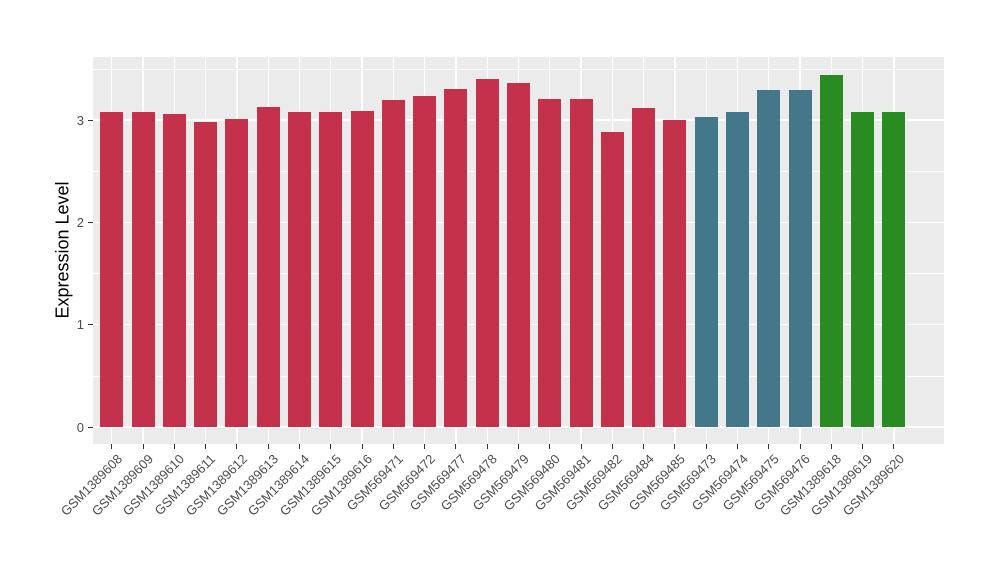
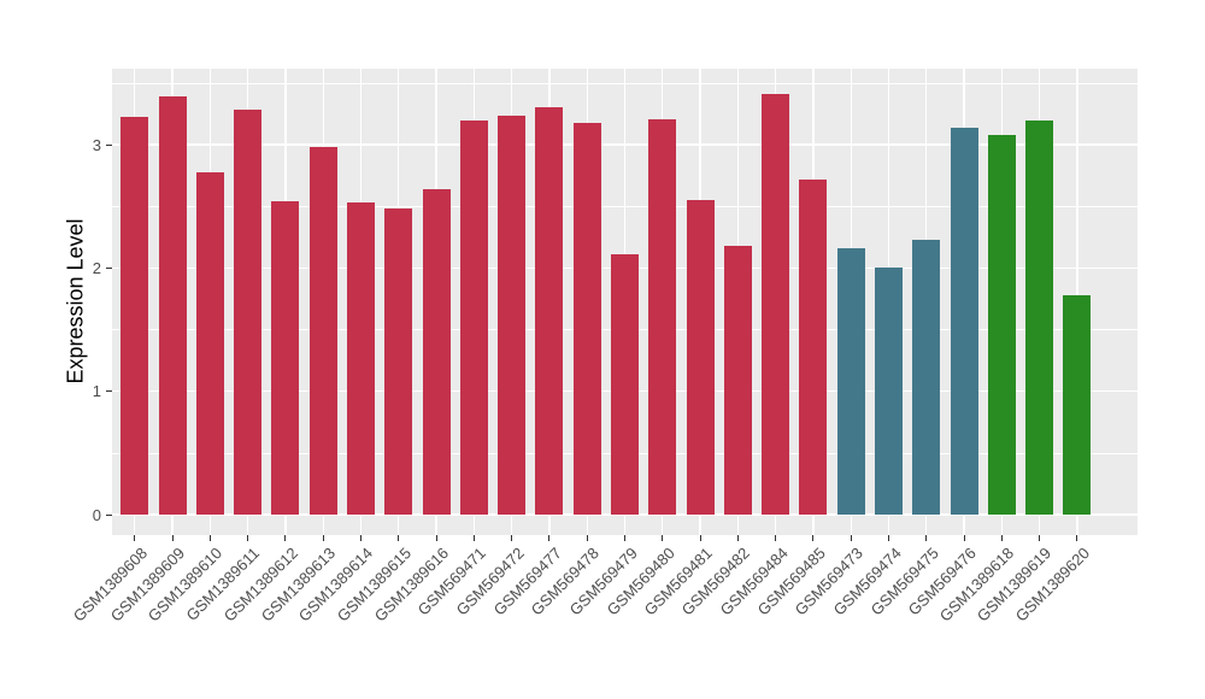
GSM1389608: 3.08 -> 3.23
GSM1389609: 3.08 -> 3.39
GSM1389610: 3.06 -> 2.78
GSM1389611: 2.98 -> 3.28
GSM1389612: 3.01 -> 2.54
GSM1389613: 3.13 -> 2.98
GSM1389614: 3.08 -> 2.53
GSM1389615: 3.08 -> 2.48
GSM1389616: 3.09 -> 2.64
GSM569478: 3.40 -> 3.18
GSM569479: 3.36 -> 2.11
GSM569481: 3.21 -> 2.55
GSM569482: 2.88 -> 2.18
GSM569484: 3.12 -> 3.41
GSM569485: 3.00 -> 2.72
GSM569473: 3.03 -> 2.16
GSM569474: 3.08 -> 2.00
GSM569475: 3.29 -> 2.23
GSM569476: 3.29 -> 3.14
GSM1389618: 3.44 -> 3.08
GSM1389619: 3.08 -> 3.20
GSM1389620: 3.08 -> 1.78
